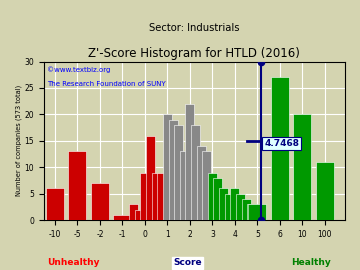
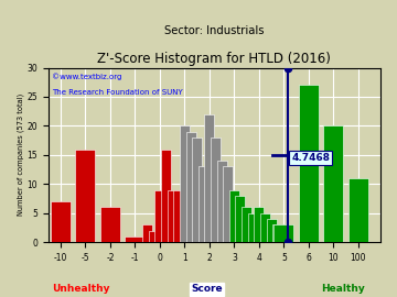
-10: 6 -> 7
-5: 13 -> 16
-2: 7 -> 6
